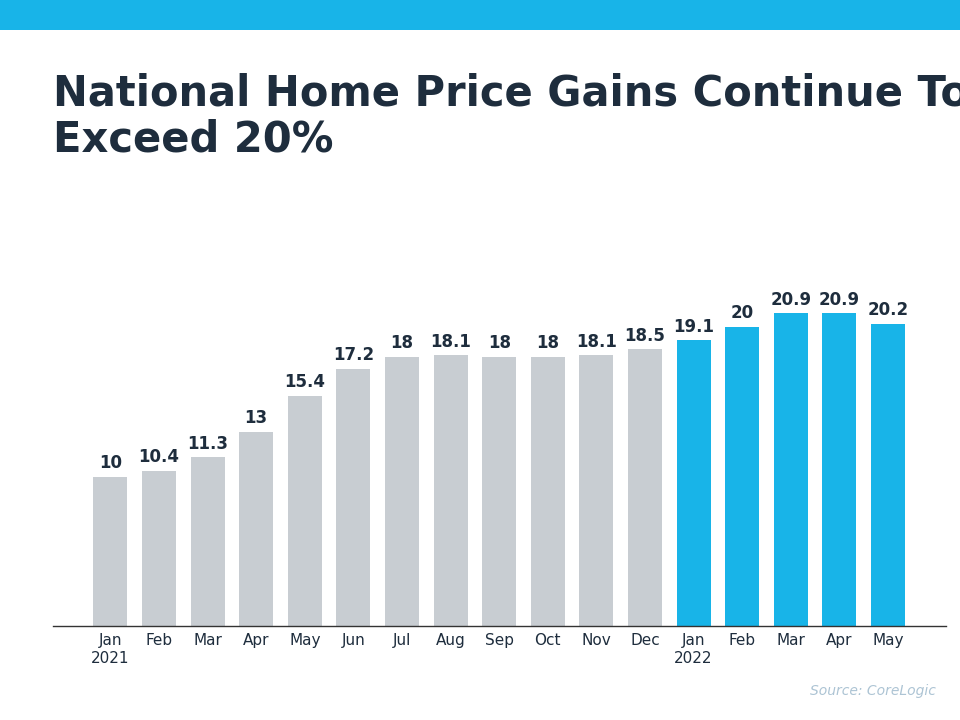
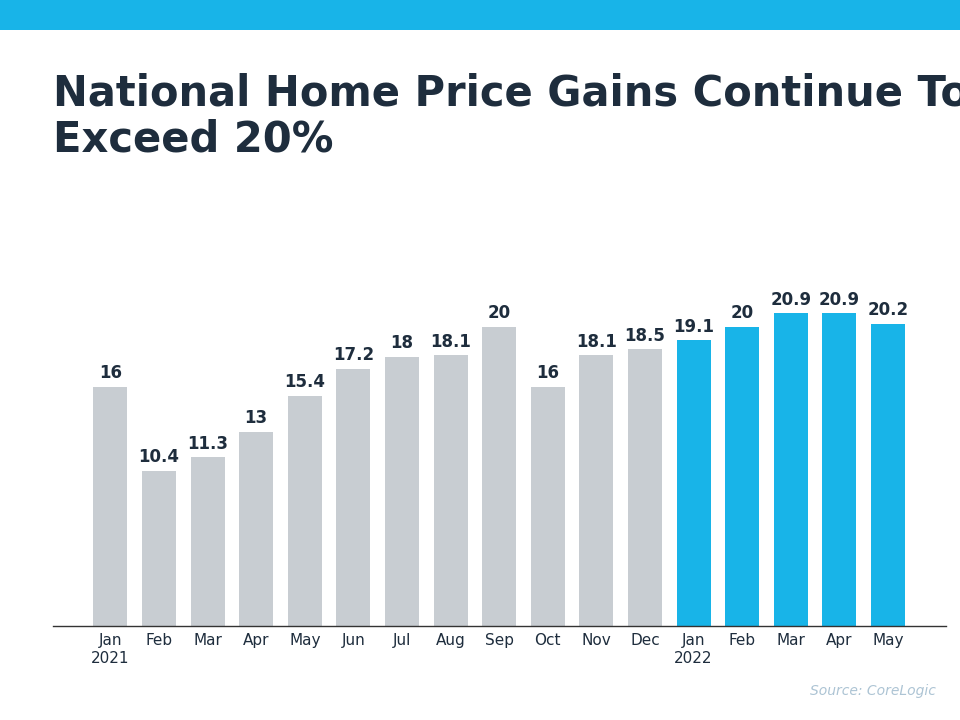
Jan 2021: 10 -> 16
Sep: 18 -> 20
Oct: 18 -> 16
